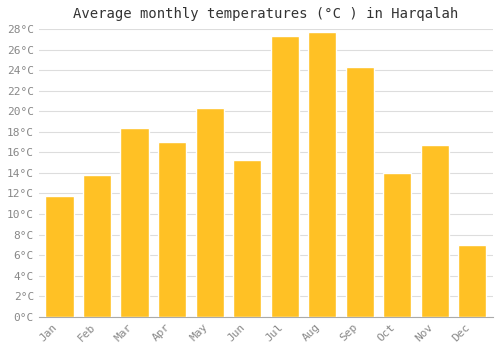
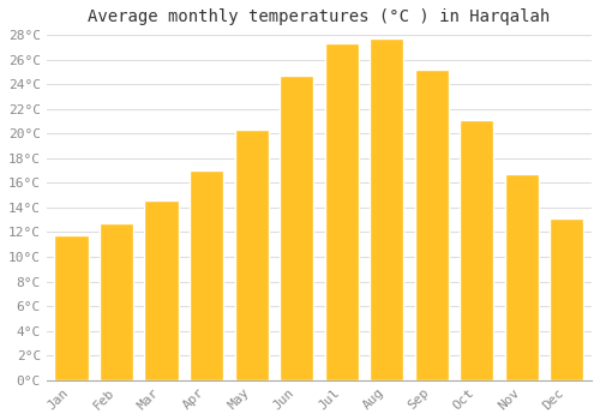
Feb: 13.8°C -> 12.7°C
Mar: 18.4°C -> 14.6°C
Jun: 15.3°C -> 24.7°C
Sep: 24.3°C -> 25.2°C
Oct: 14.0°C -> 21.1°C
Dec: 7.0°C -> 13.1°C
